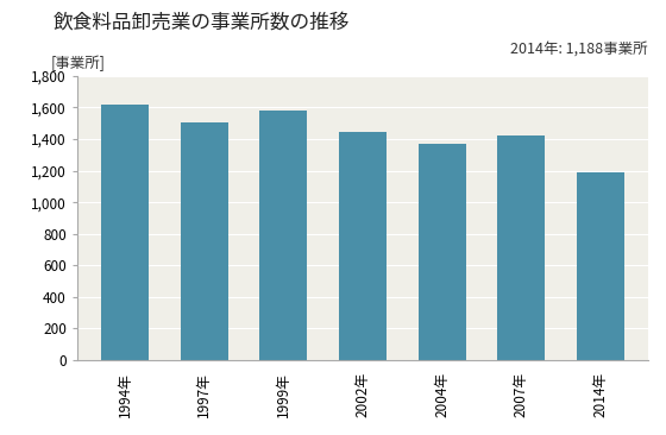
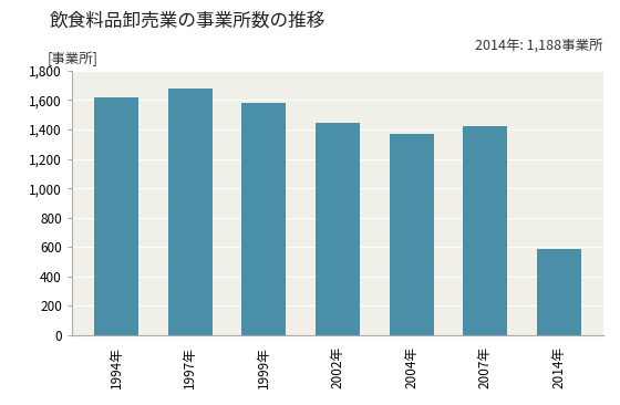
1997年: 1,510 -> 1,680
2014年: 1,190 -> 590
